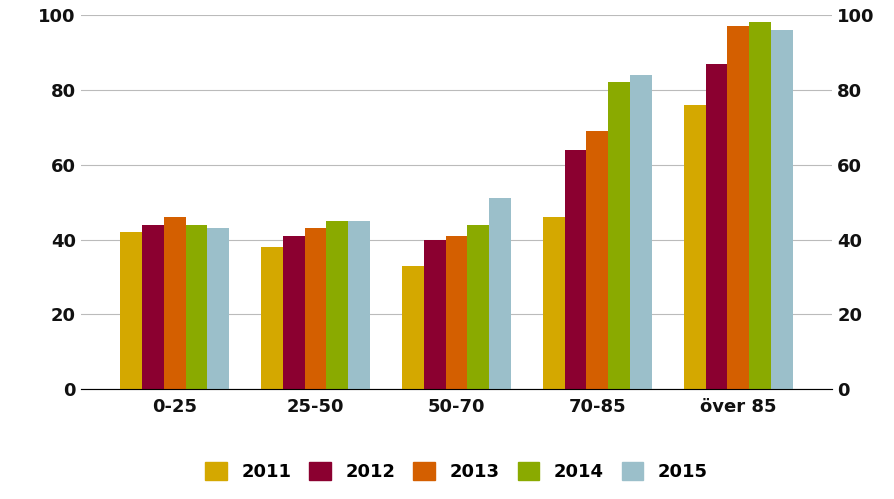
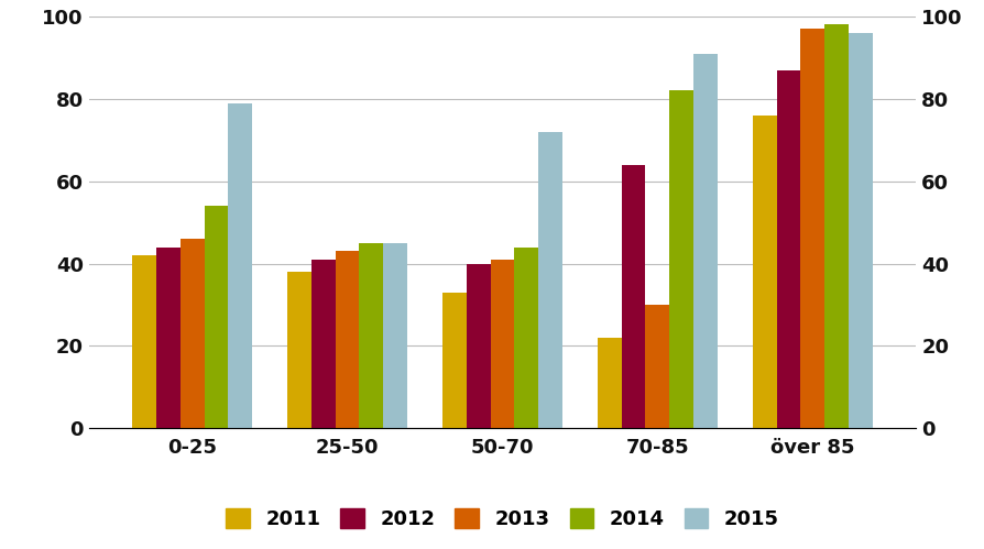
2014/0-25: 44 -> 54
2015/0-25: 43 -> 79
2015/50-70: 51 -> 72
2011/70-85: 46 -> 22
2013/70-85: 69 -> 30
2015/70-85: 84 -> 91
